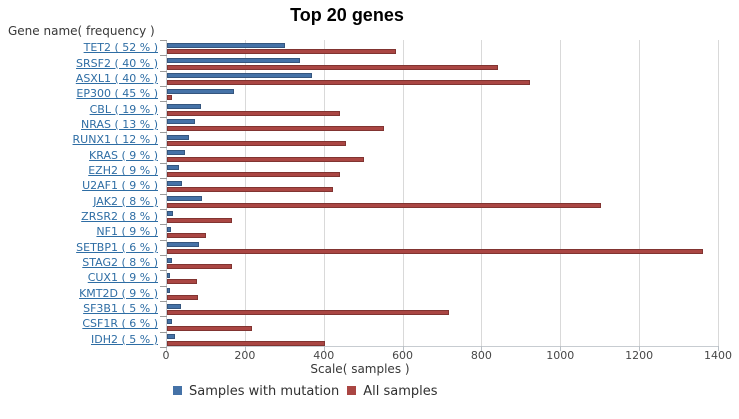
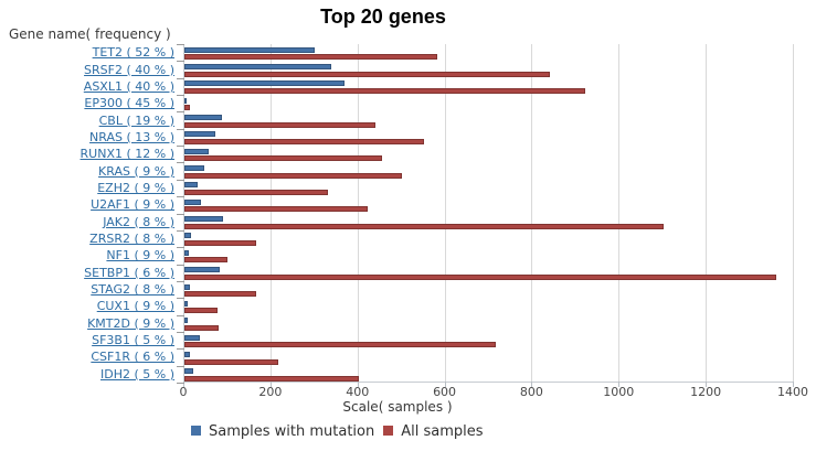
Samples with mutation/EP300 ( 45 % ): 170 -> 10
All samples/EZH2 ( 9 % ): 440 -> 330
